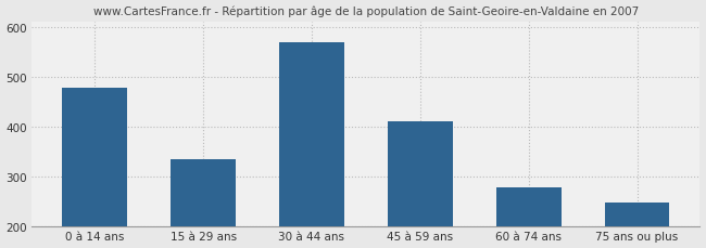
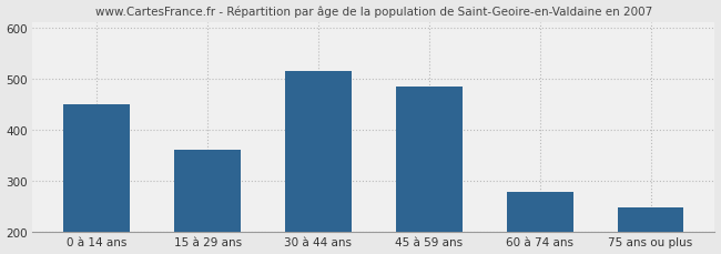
0 à 14 ans: 478 -> 450
15 à 29 ans: 335 -> 360
30 à 44 ans: 568 -> 515
45 à 59 ans: 410 -> 485
